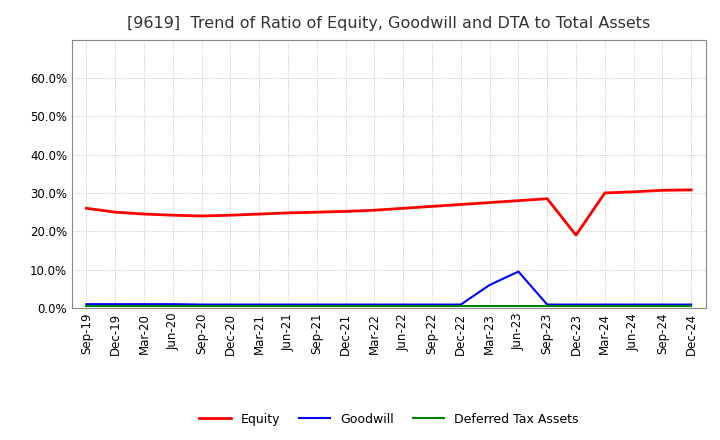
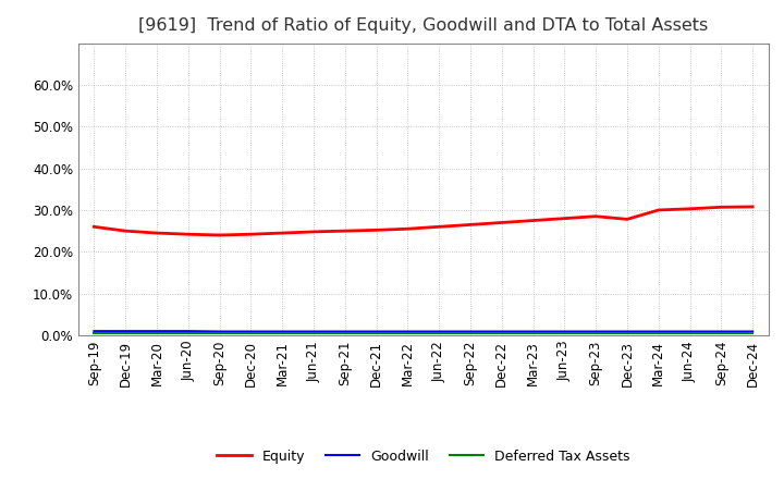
Goodwill/Mar-23: 6.0% -> 0.9%
Goodwill/Jun-23: 9.5% -> 0.9%
Equity/Dec-23: 19.0% -> 27.8%
